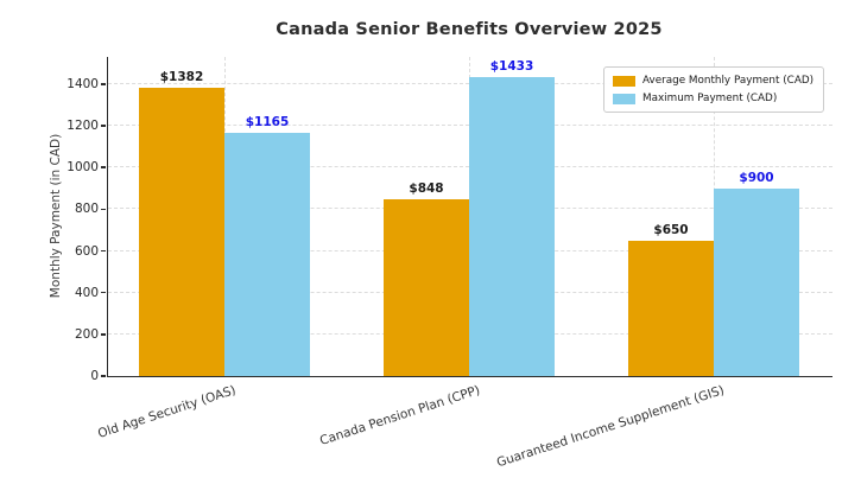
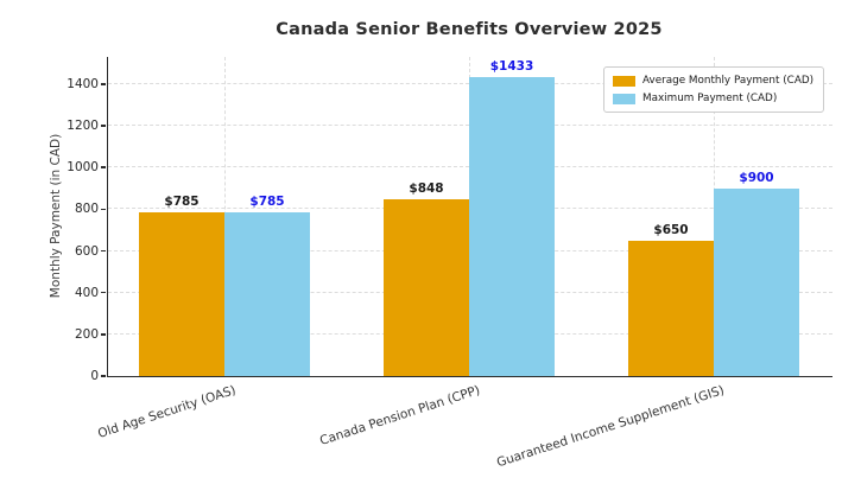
Average Monthly Payment (CAD)/Old Age Security (OAS): $1382 -> $785
Maximum Payment (CAD)/Old Age Security (OAS): $1165 -> $785
